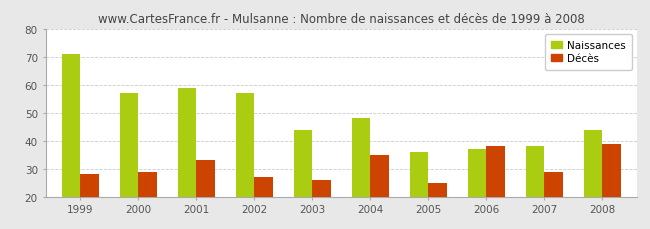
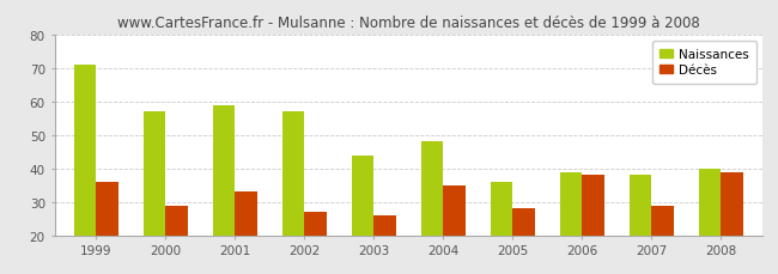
Décès/1999: 28 -> 36
Décès/2005: 25 -> 28
Naissances/2006: 37 -> 39
Naissances/2008: 44 -> 40
